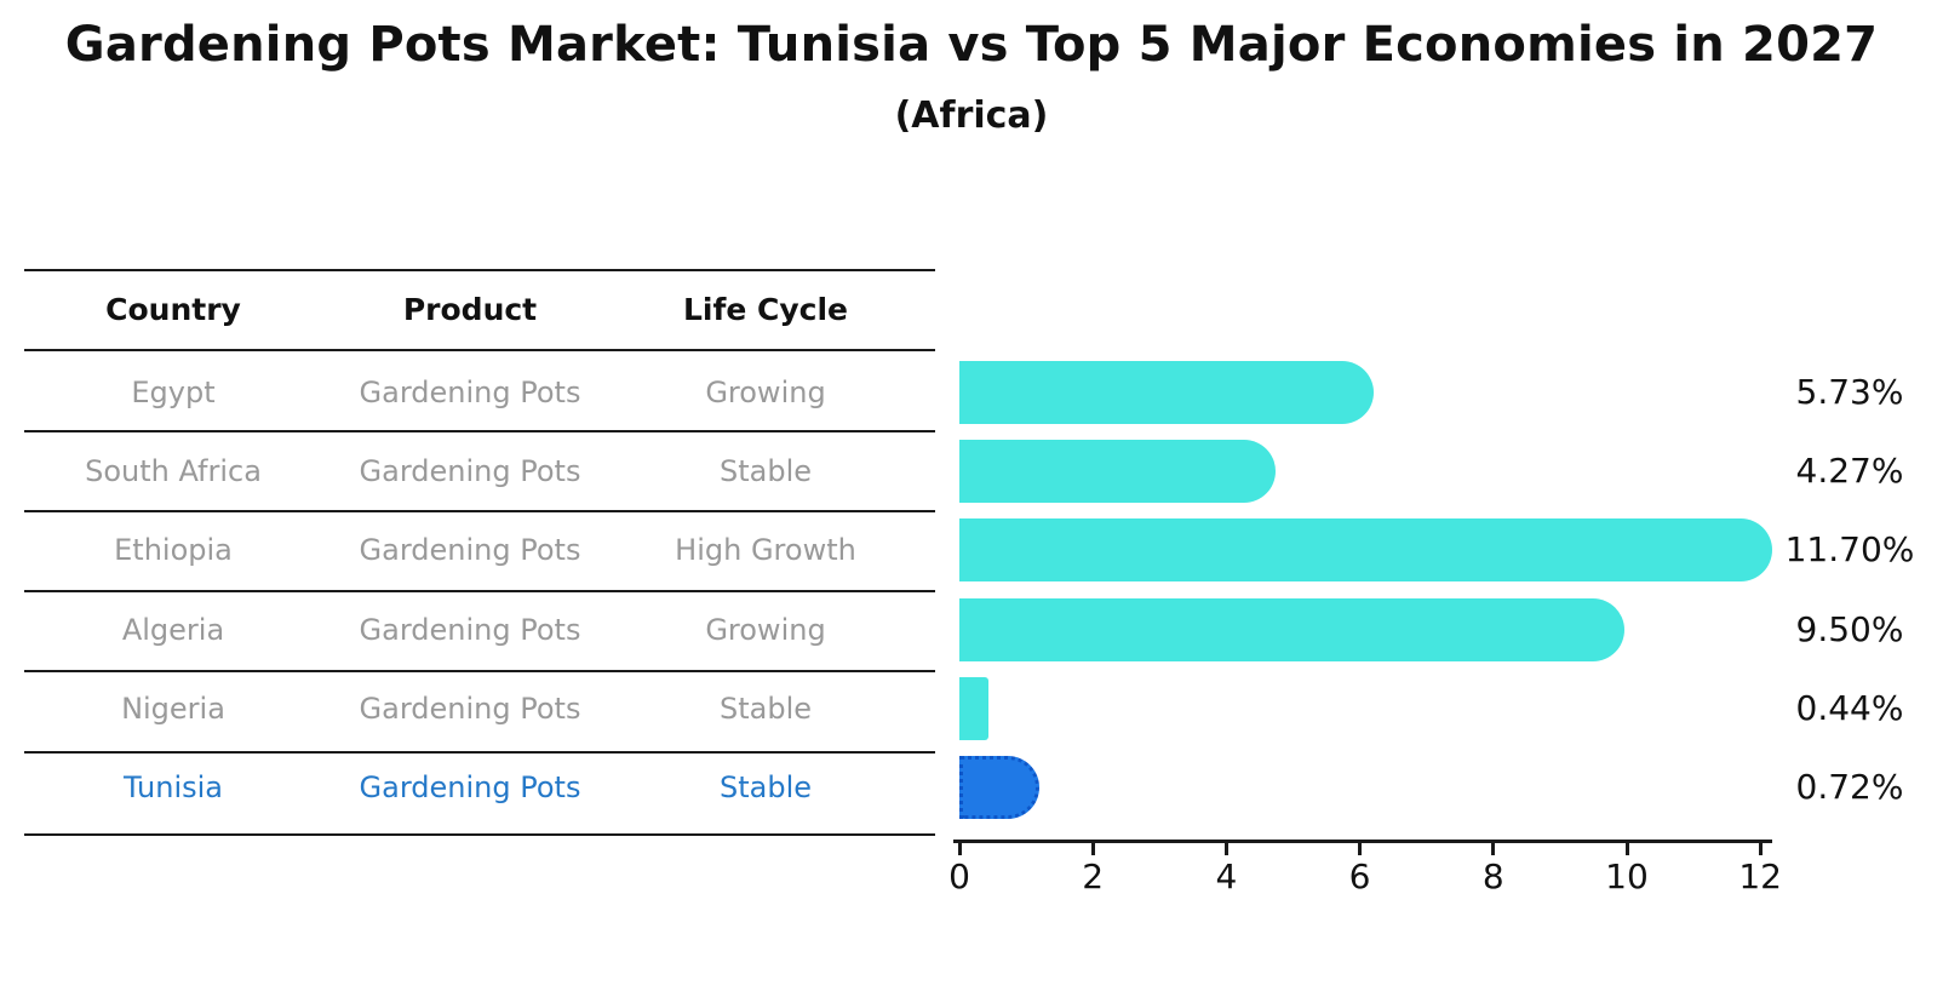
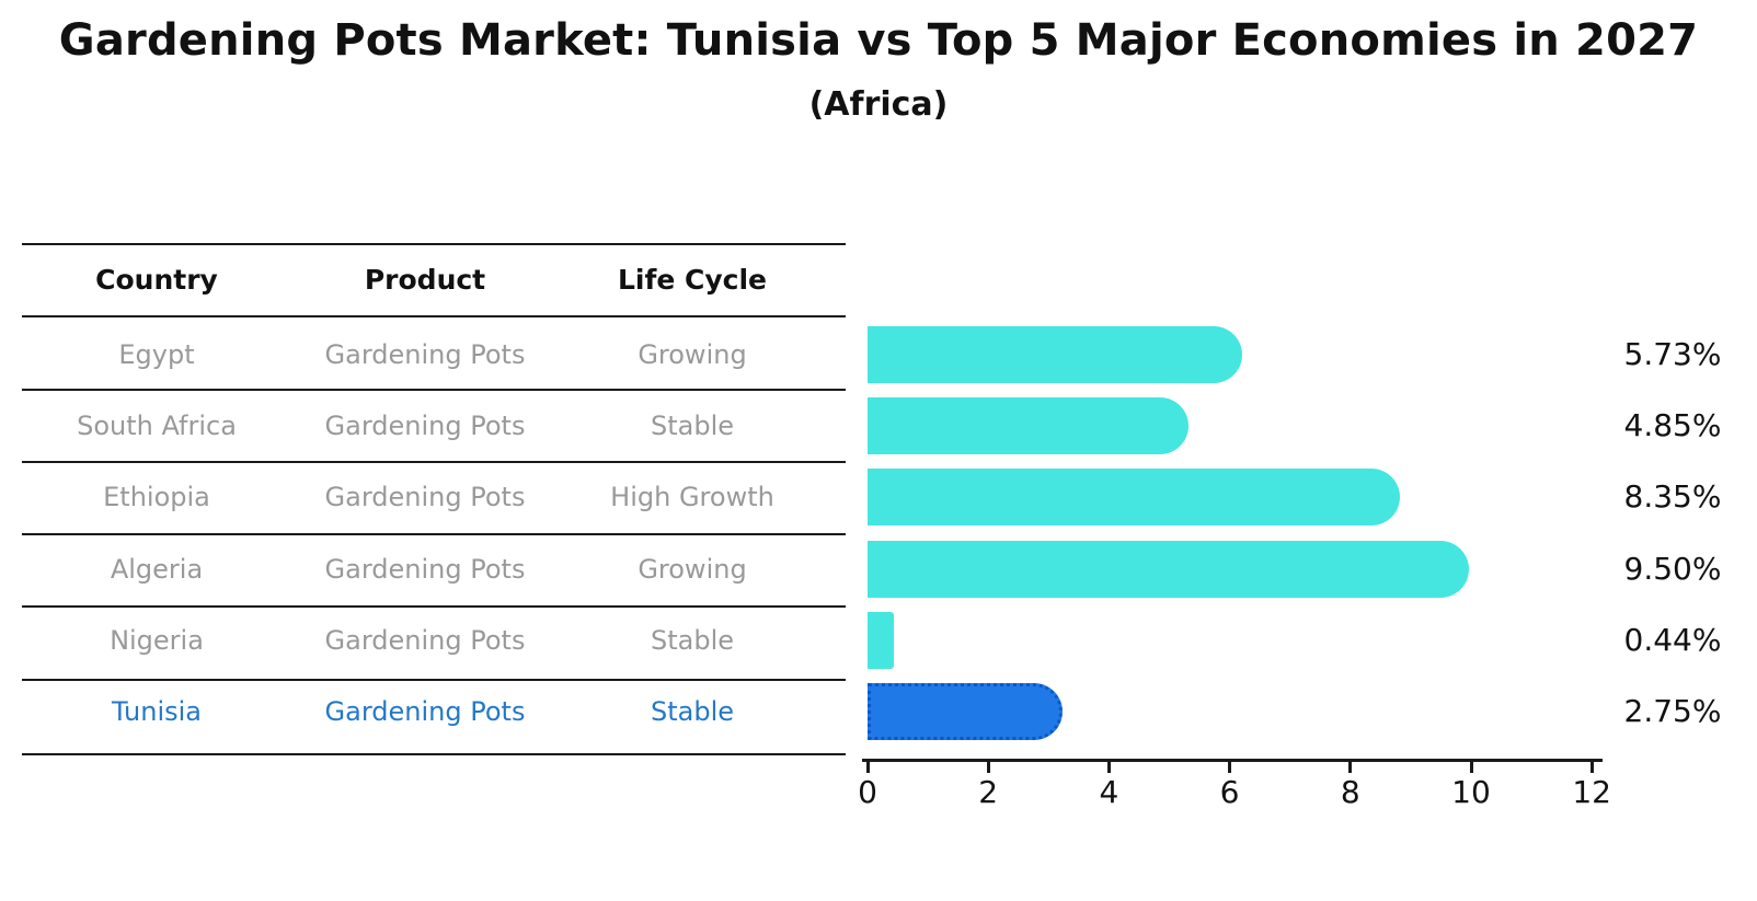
South Africa: 4.27% -> 4.85%
Ethiopia: 11.70% -> 8.35%
Tunisia: 0.72% -> 2.75%
